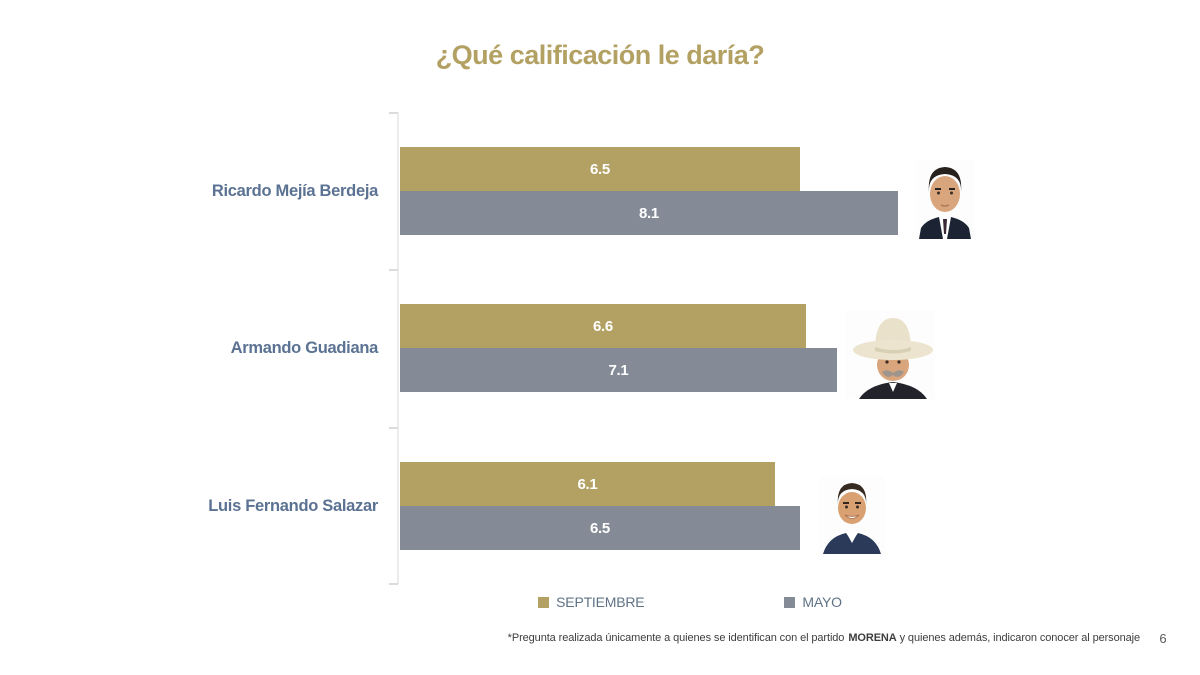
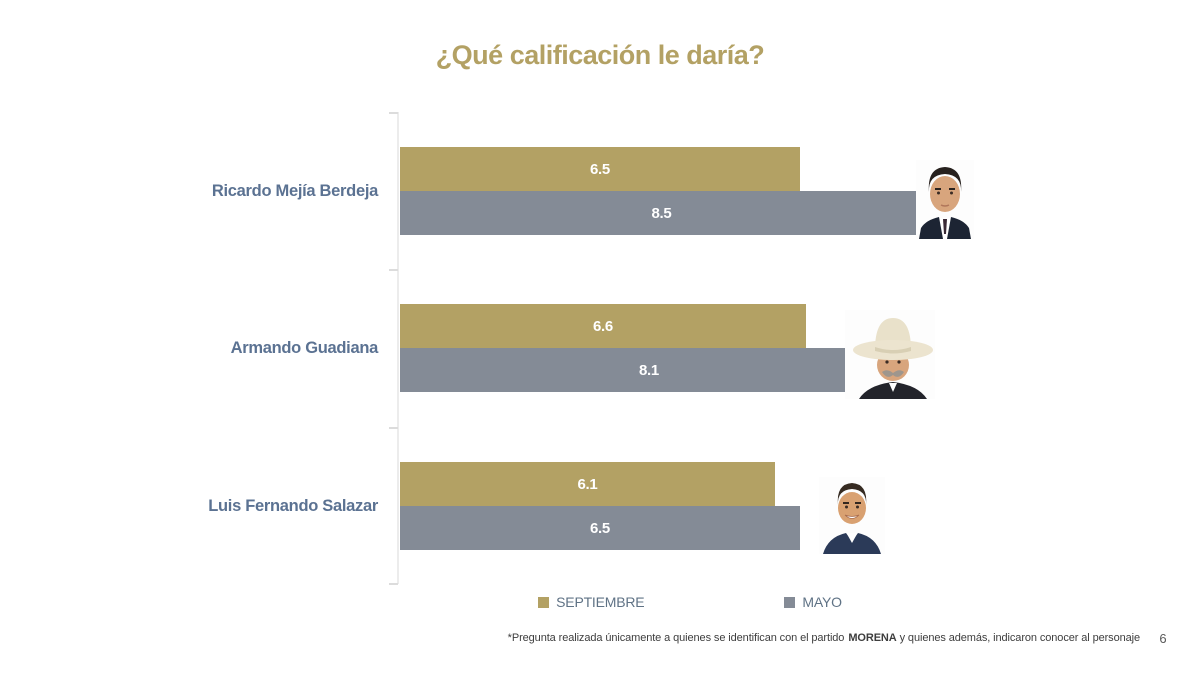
MAYO/Ricardo Mejía Berdeja: 8.1 -> 8.5
MAYO/Armando Guadiana: 7.1 -> 8.1
